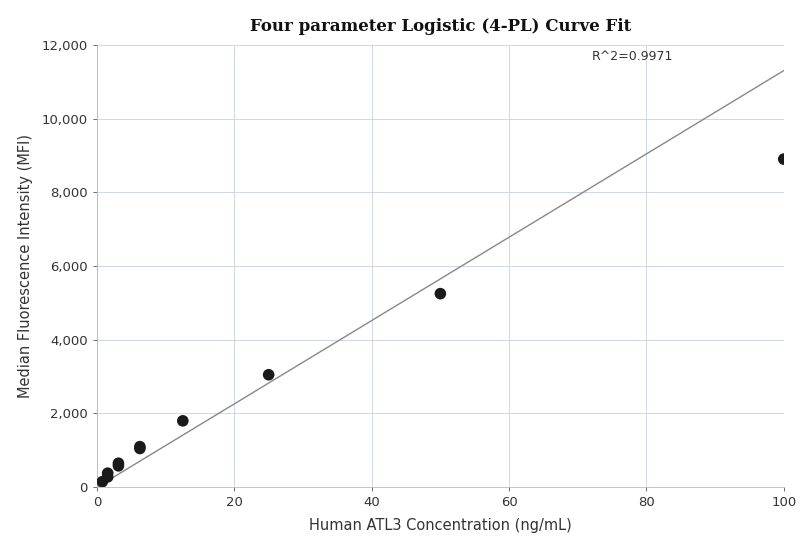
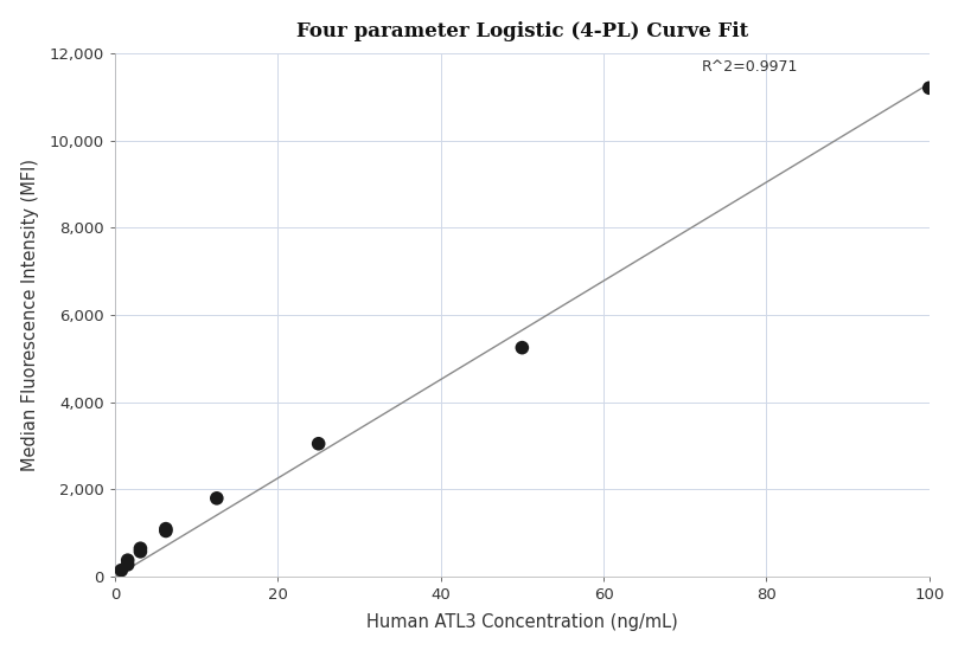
100: 8,900 -> 11,200
